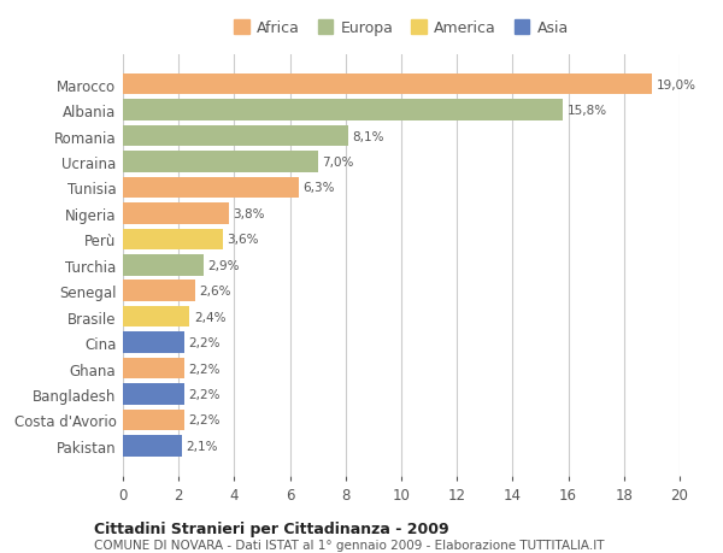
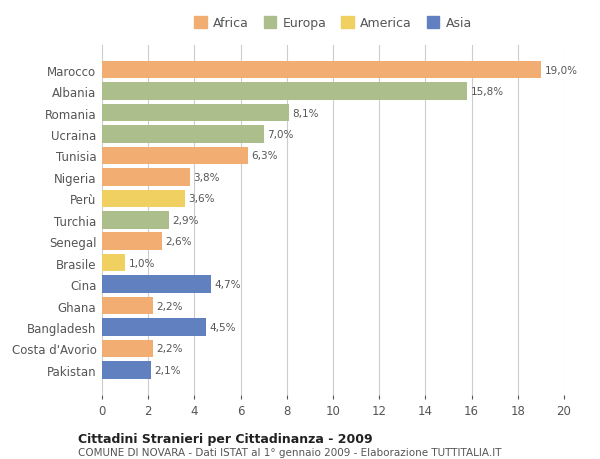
Brasile: 2,4% -> 1,0%
Cina: 2,2% -> 4,7%
Bangladesh: 2,2% -> 4,5%
